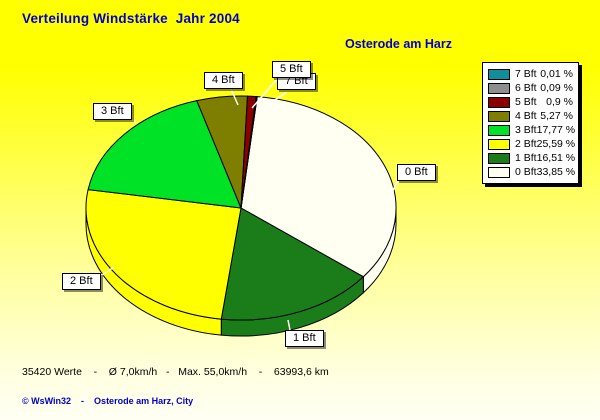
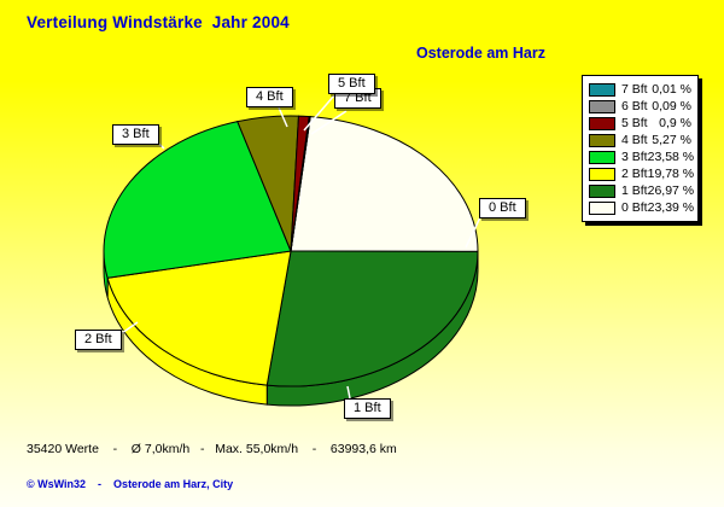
0 Bft: 33,85 -> 23,39
1 Bft: 16,51 -> 26,97
2 Bft: 25,59 -> 19,78
3 Bft: 17,77 -> 23,58
